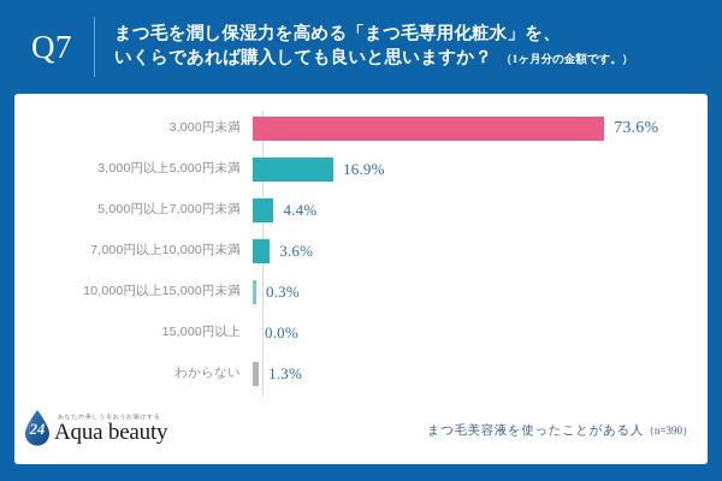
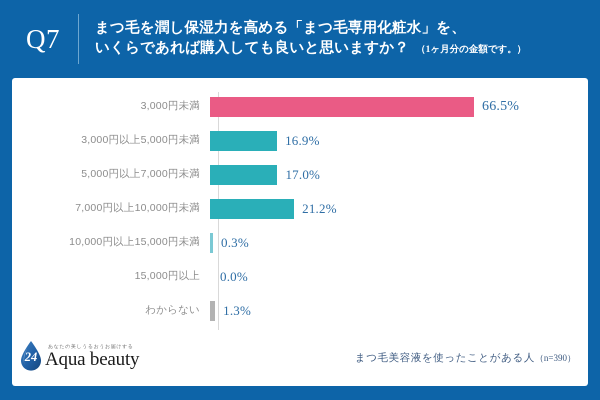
3,000円未満: 73.6% -> 66.5%
5,000円以上7,000円未満: 4.4% -> 17.0%
7,000円以上10,000円未満: 3.6% -> 21.2%
